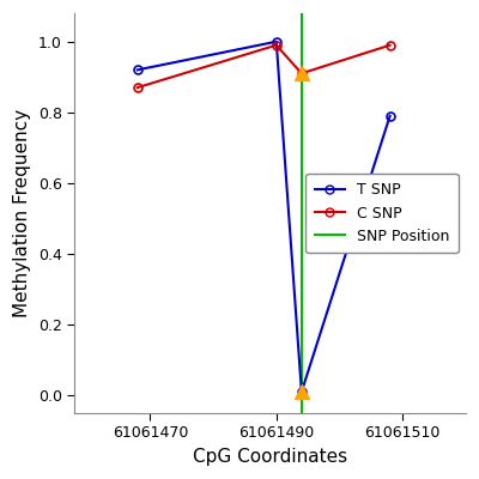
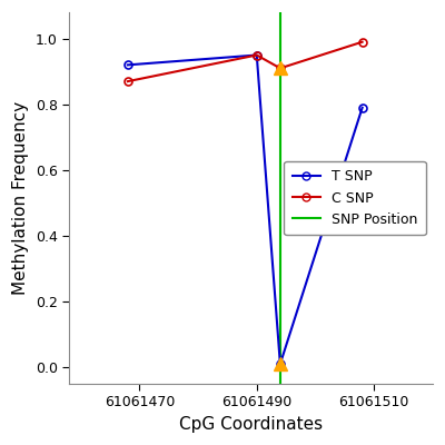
T SNP/61061490: 1.00 -> 0.95
C SNP/61061490: 0.99 -> 0.95
